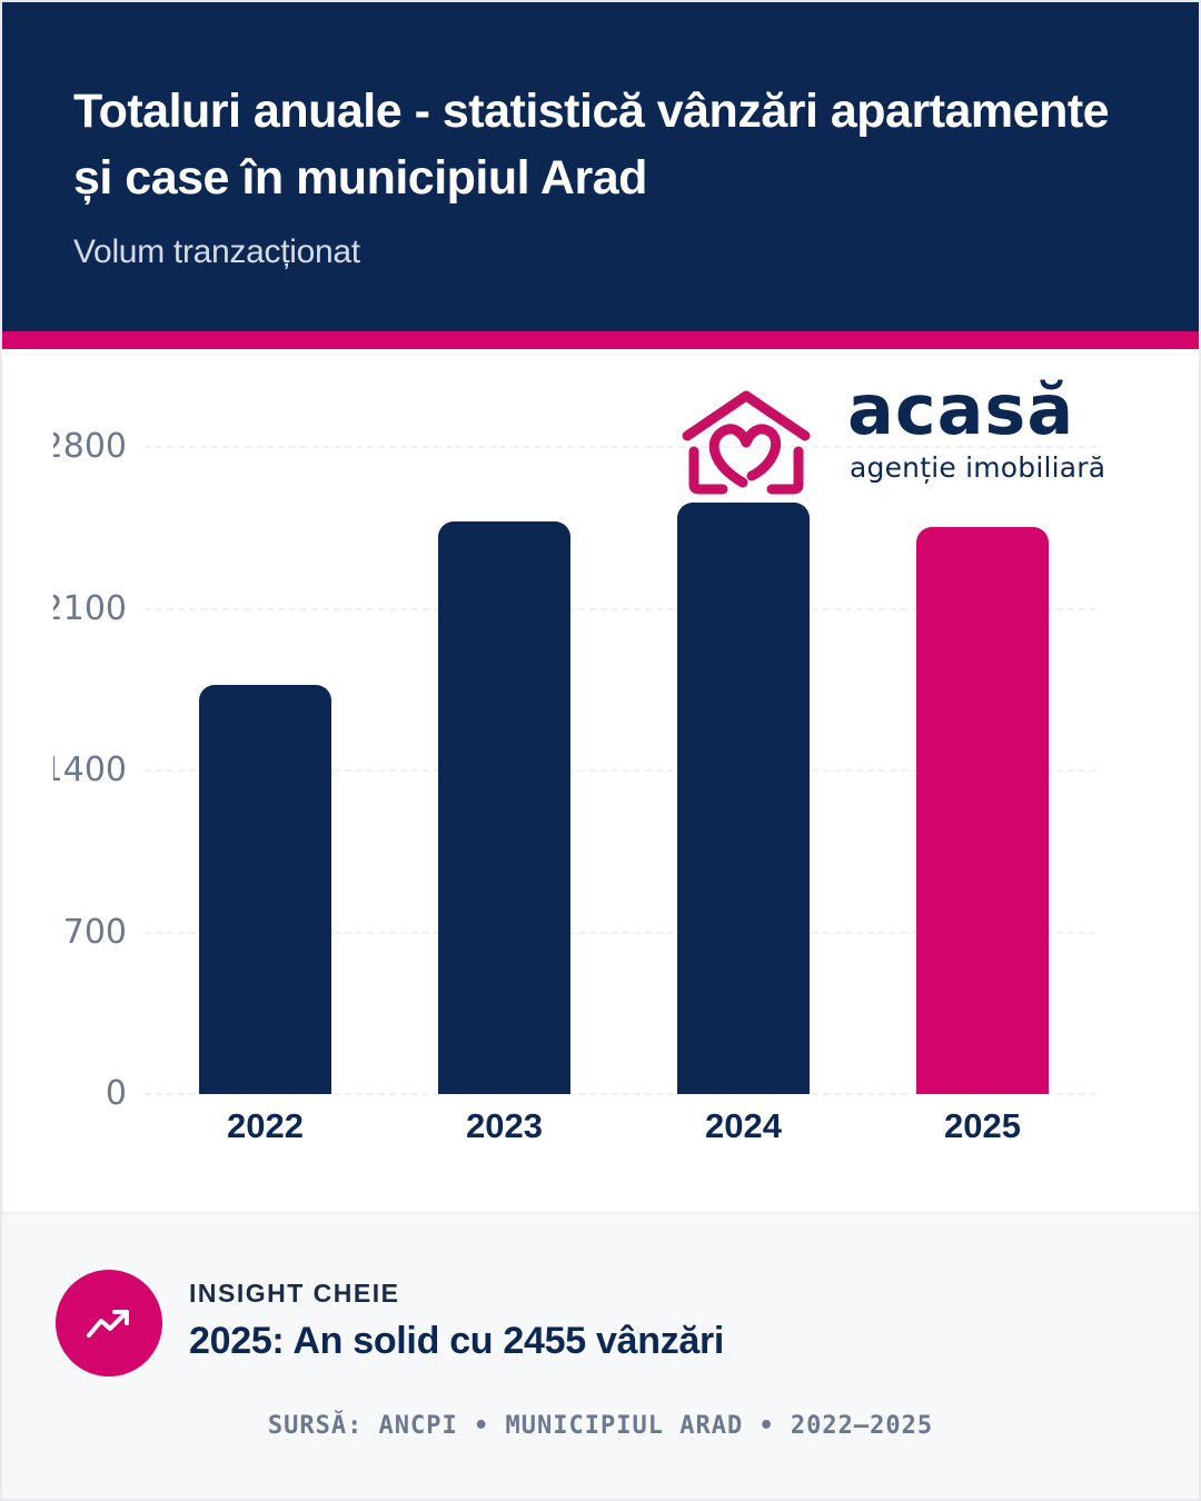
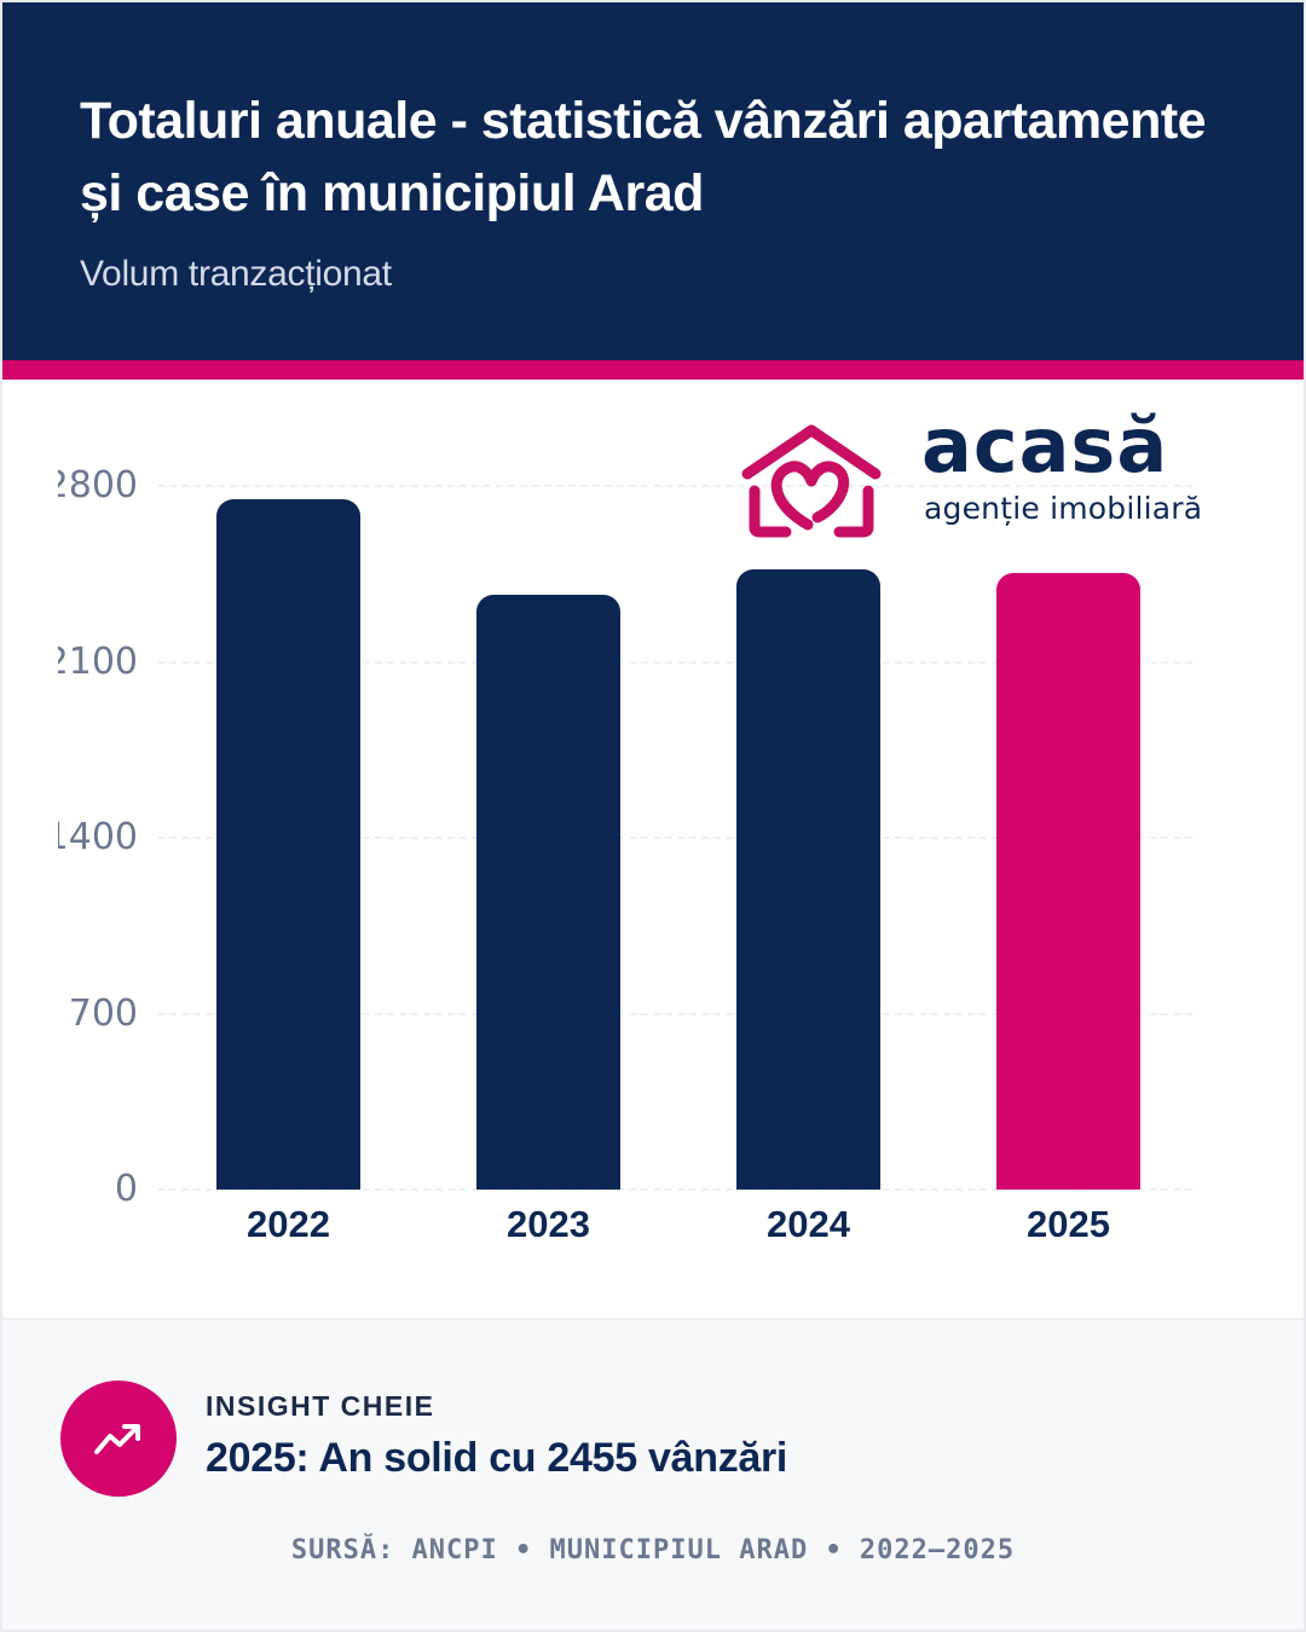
2022: 1770 -> 2740
2023: 2480 -> 2360
2024: 2560 -> 2470
